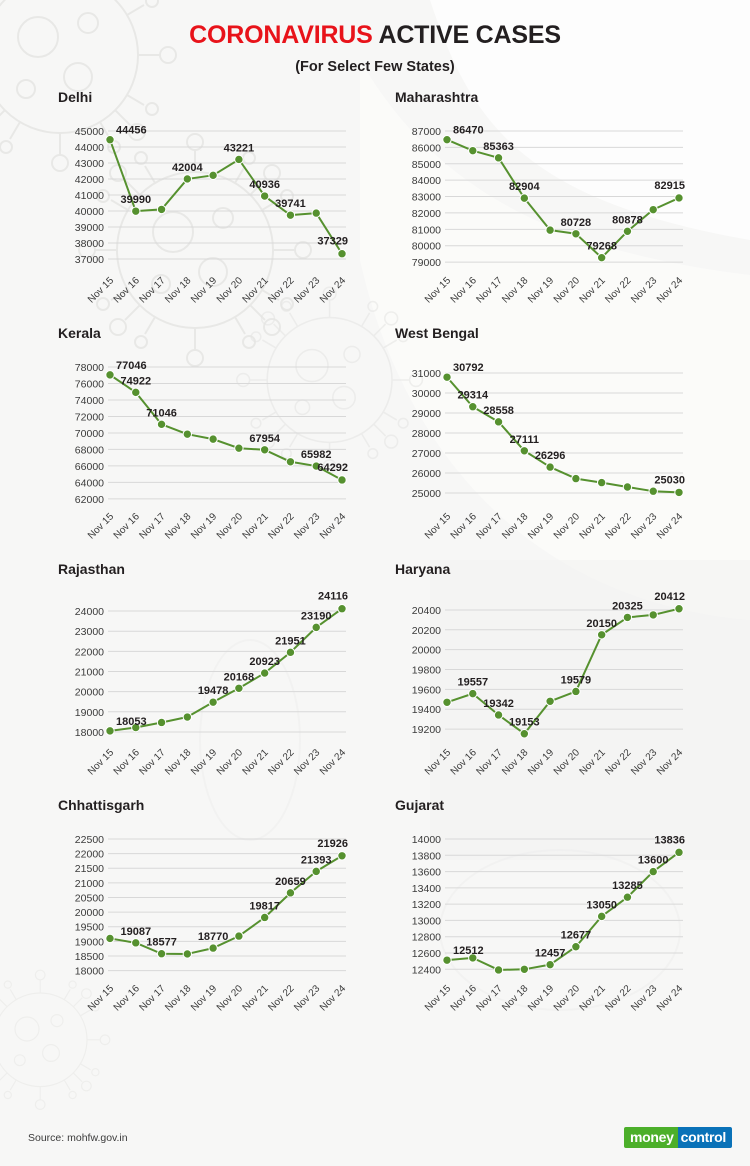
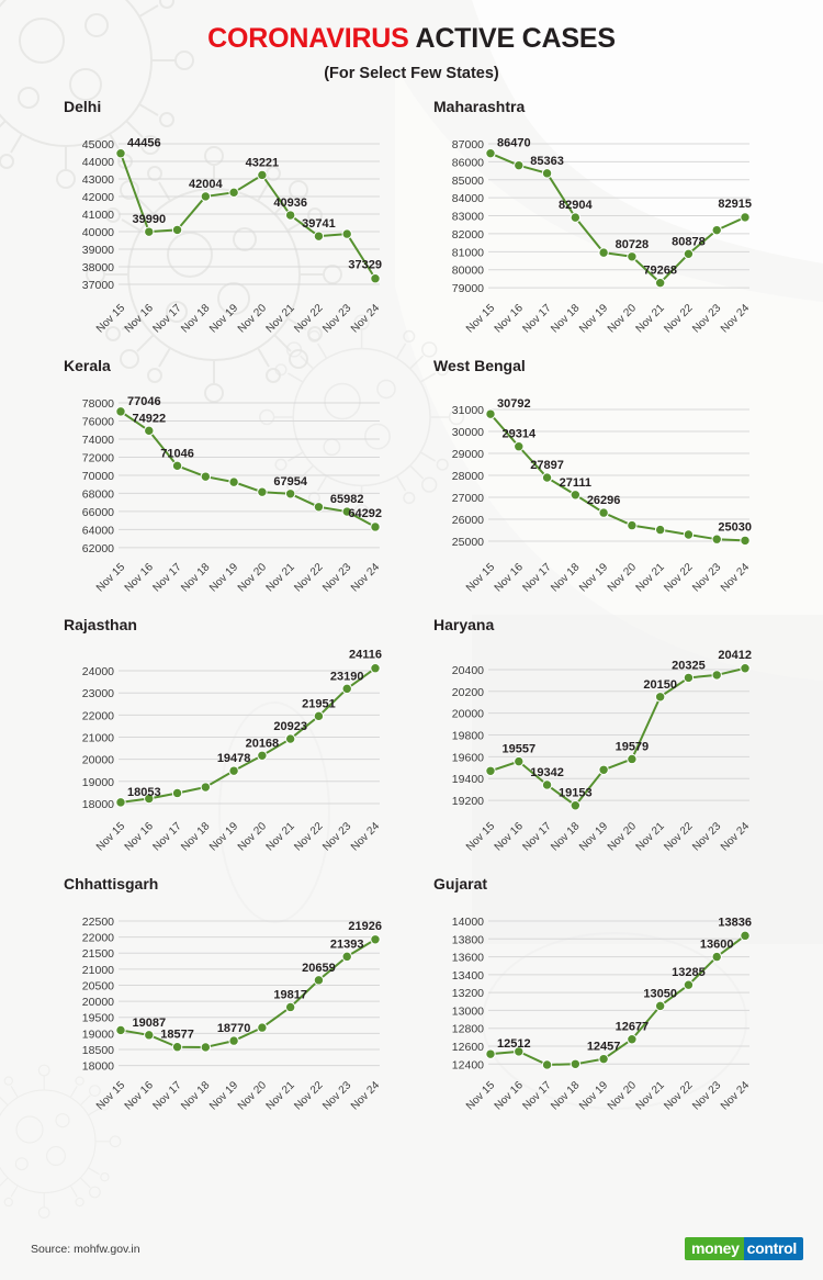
West Bengal/Nov 17: 28558 -> 27897
